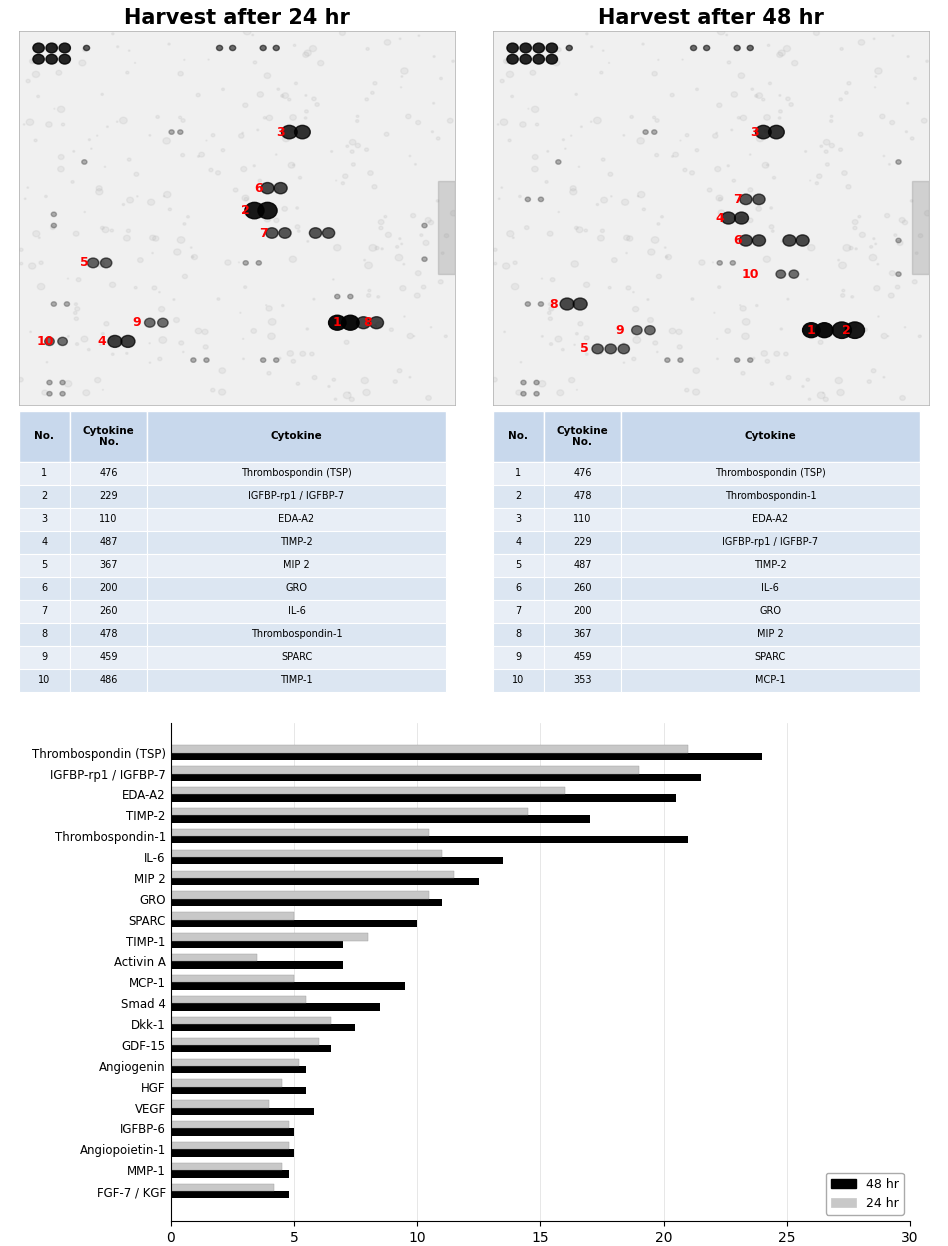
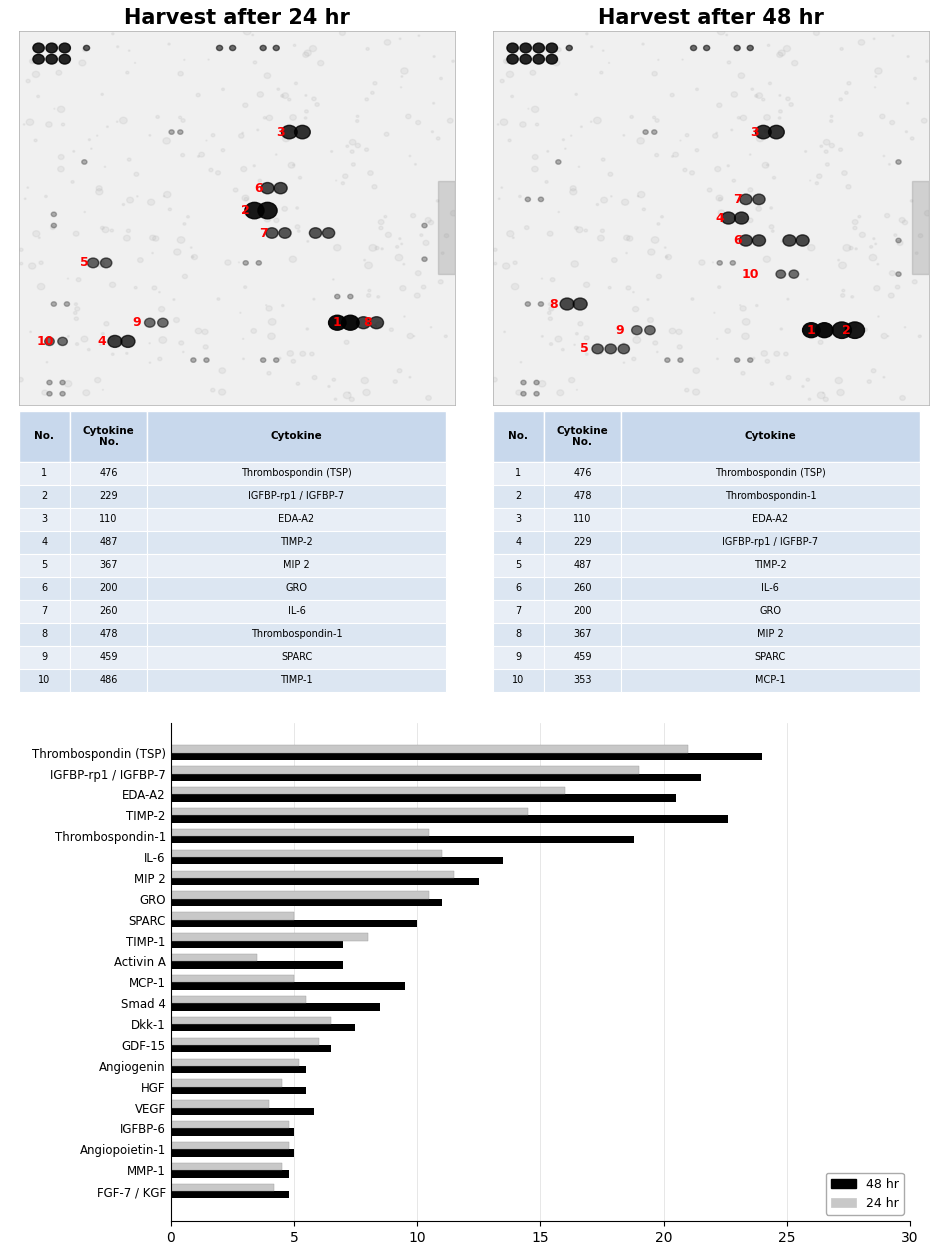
48 hr/TIMP-2: 17.0 -> 22.6
48 hr/Thrombospondin-1: 21.0 -> 18.8
